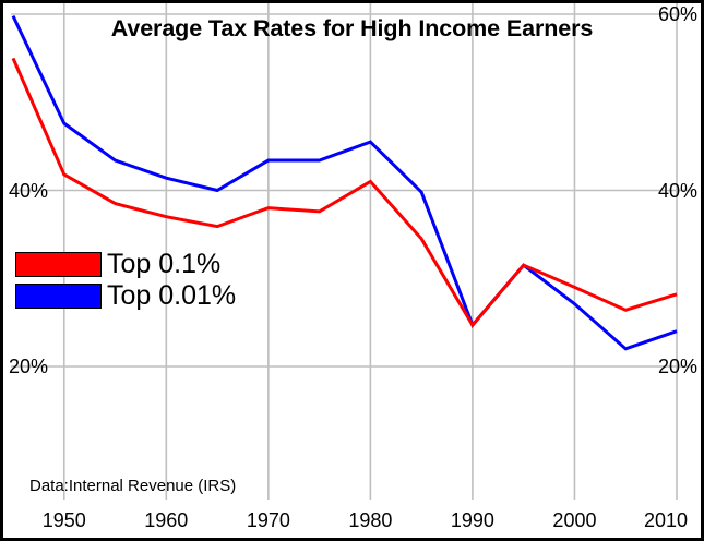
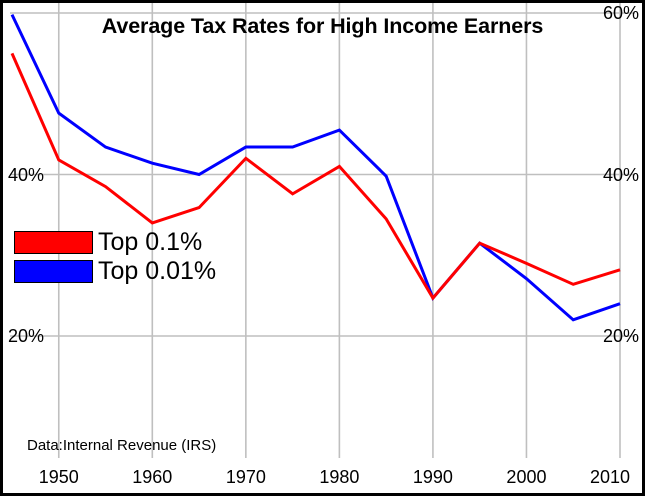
Top 0.1%/1960: 37% -> 34%
Top 0.1%/1970: 38% -> 42%
